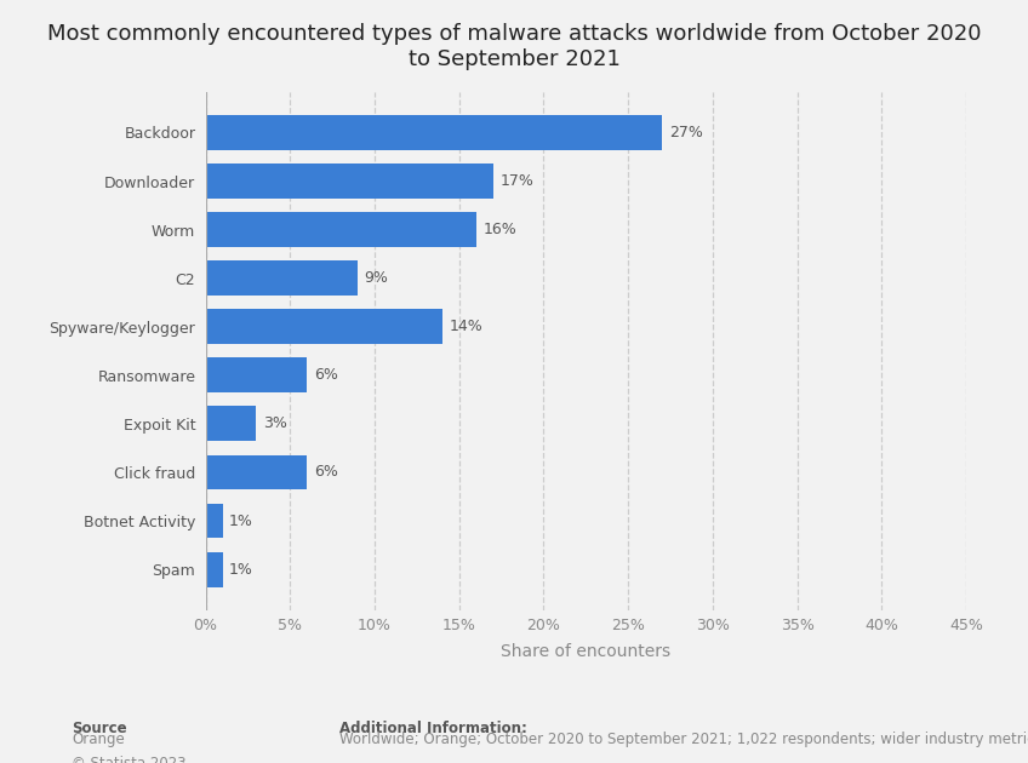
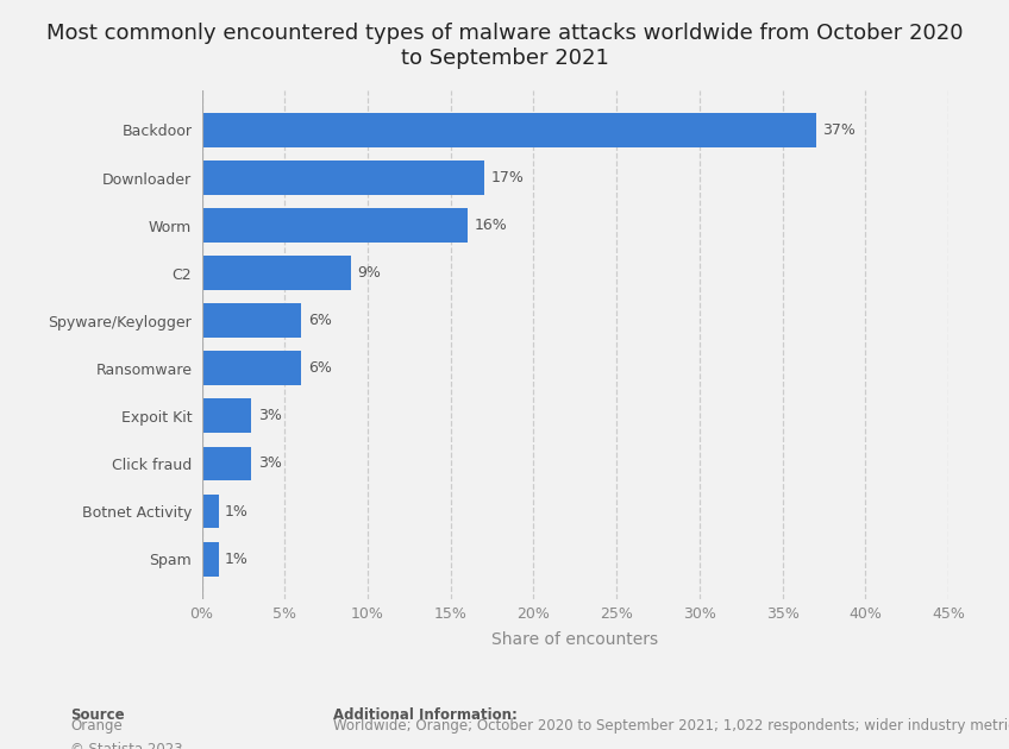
Backdoor: 27% -> 37%
Spyware/Keylogger: 14% -> 6%
Click fraud: 6% -> 3%
